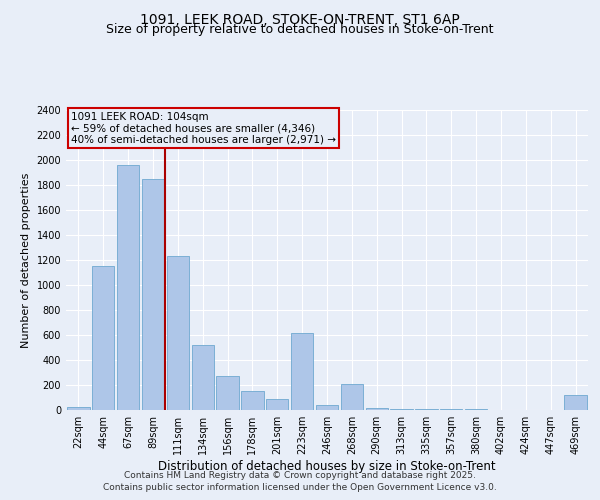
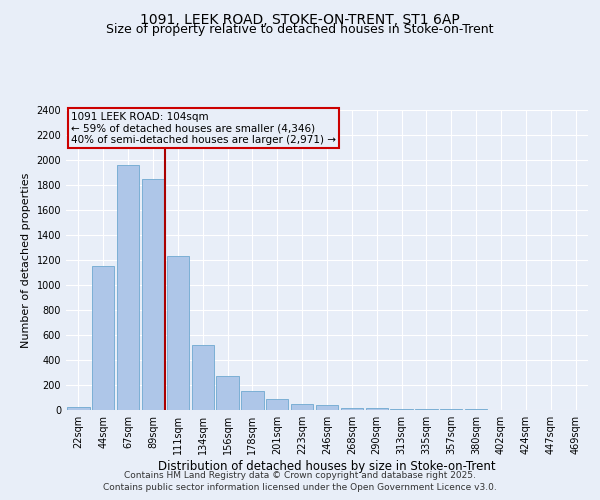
223sqm: 620 -> 50
268sqm: 210 -> 20
469sqm: 120 -> 0
